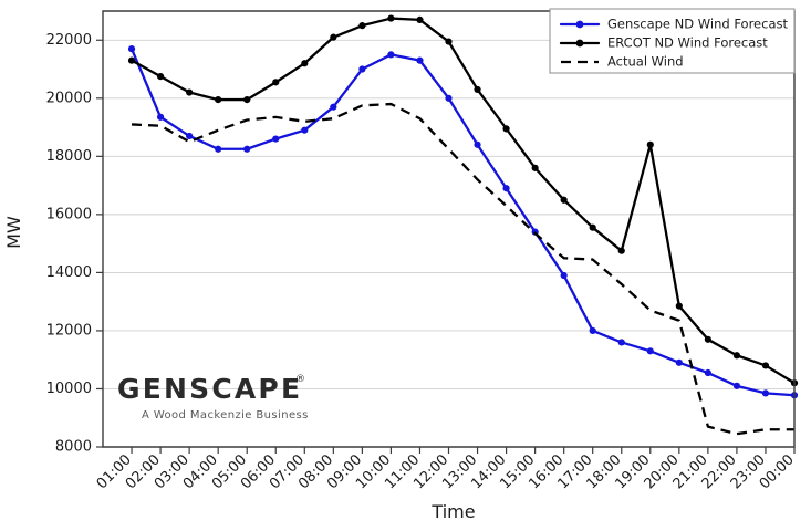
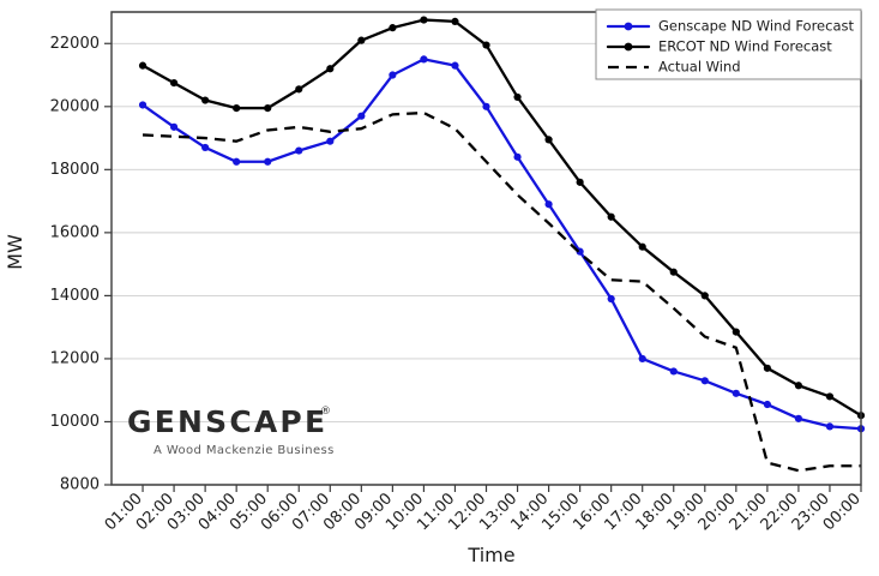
Genscape ND Wind Forecast/01:00: 21700 -> 20000
Actual Wind/03:00: 18500 -> 19000
ERCOT ND Wind Forecast/19:00: 18400 -> 14000
